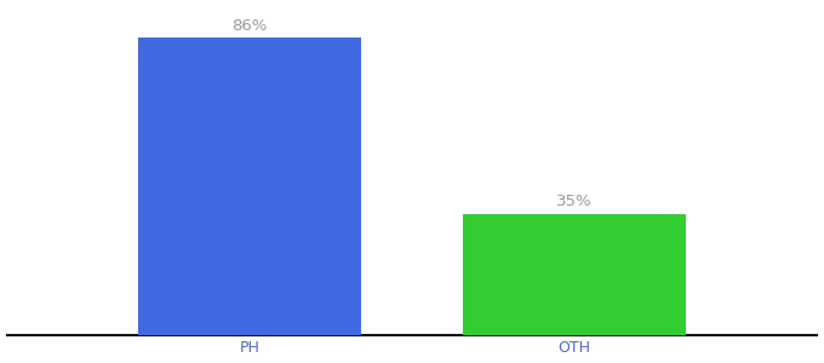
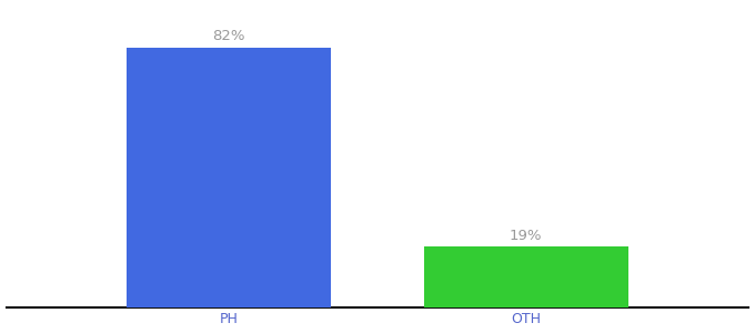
PH: 86% -> 82%
OTH: 35% -> 19%
